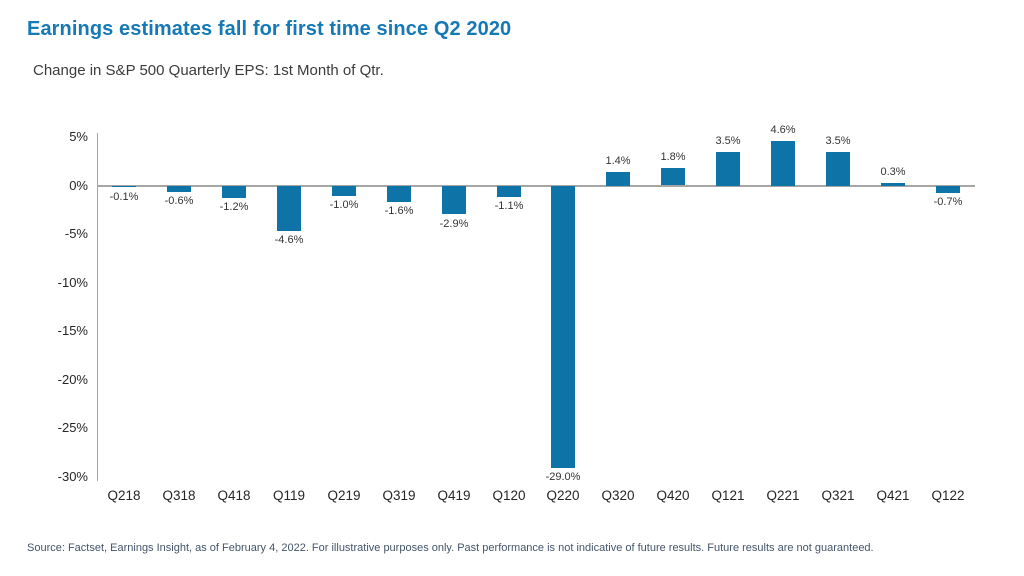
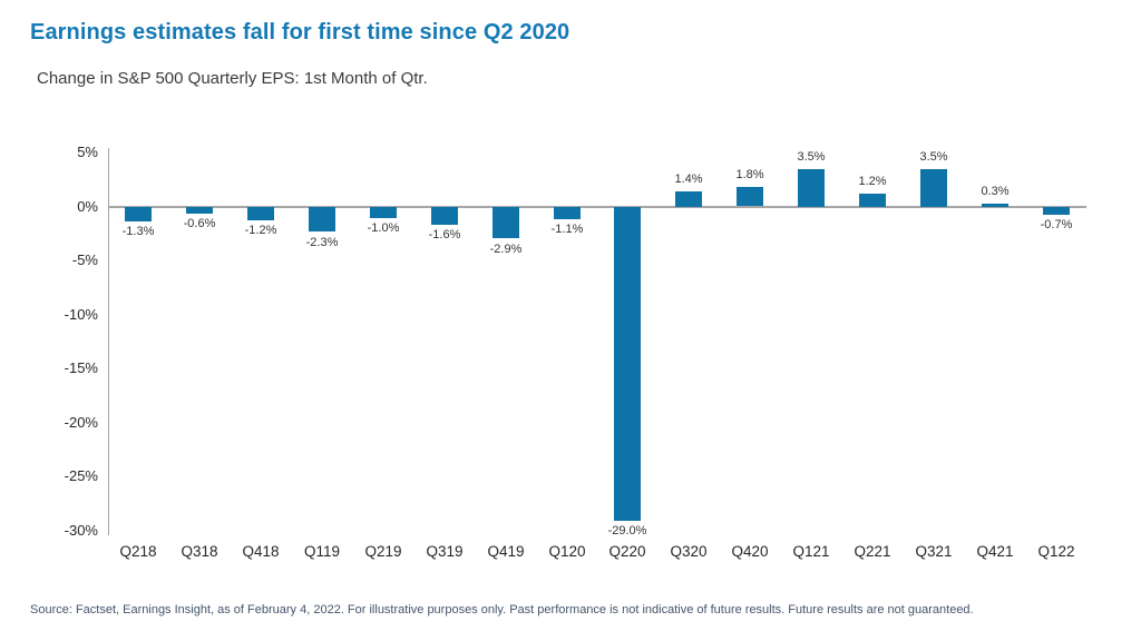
Q218: -0.1% -> -1.3%
Q119: -4.6% -> -2.3%
Q221: 4.6% -> 1.2%
